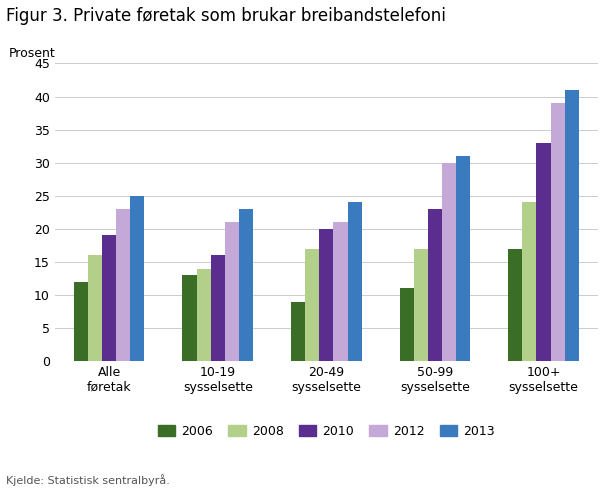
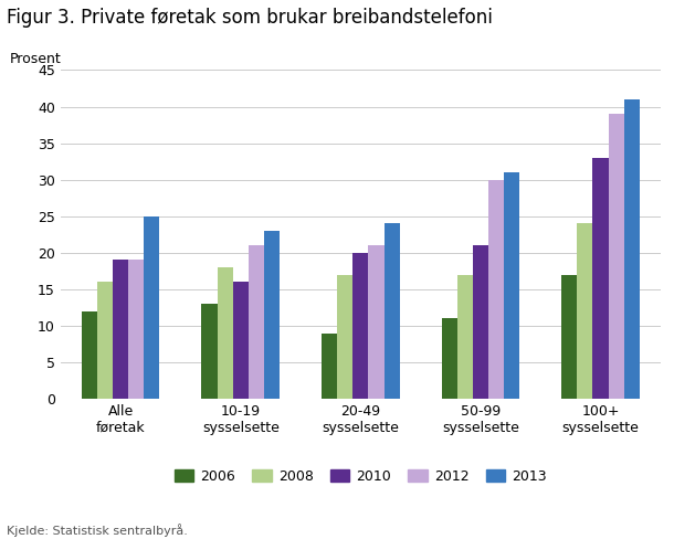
2012/Alle føretak: 23 -> 19
2008/10-19 sysselsette: 14 -> 18
2010/50-99 sysselsette: 23 -> 21
